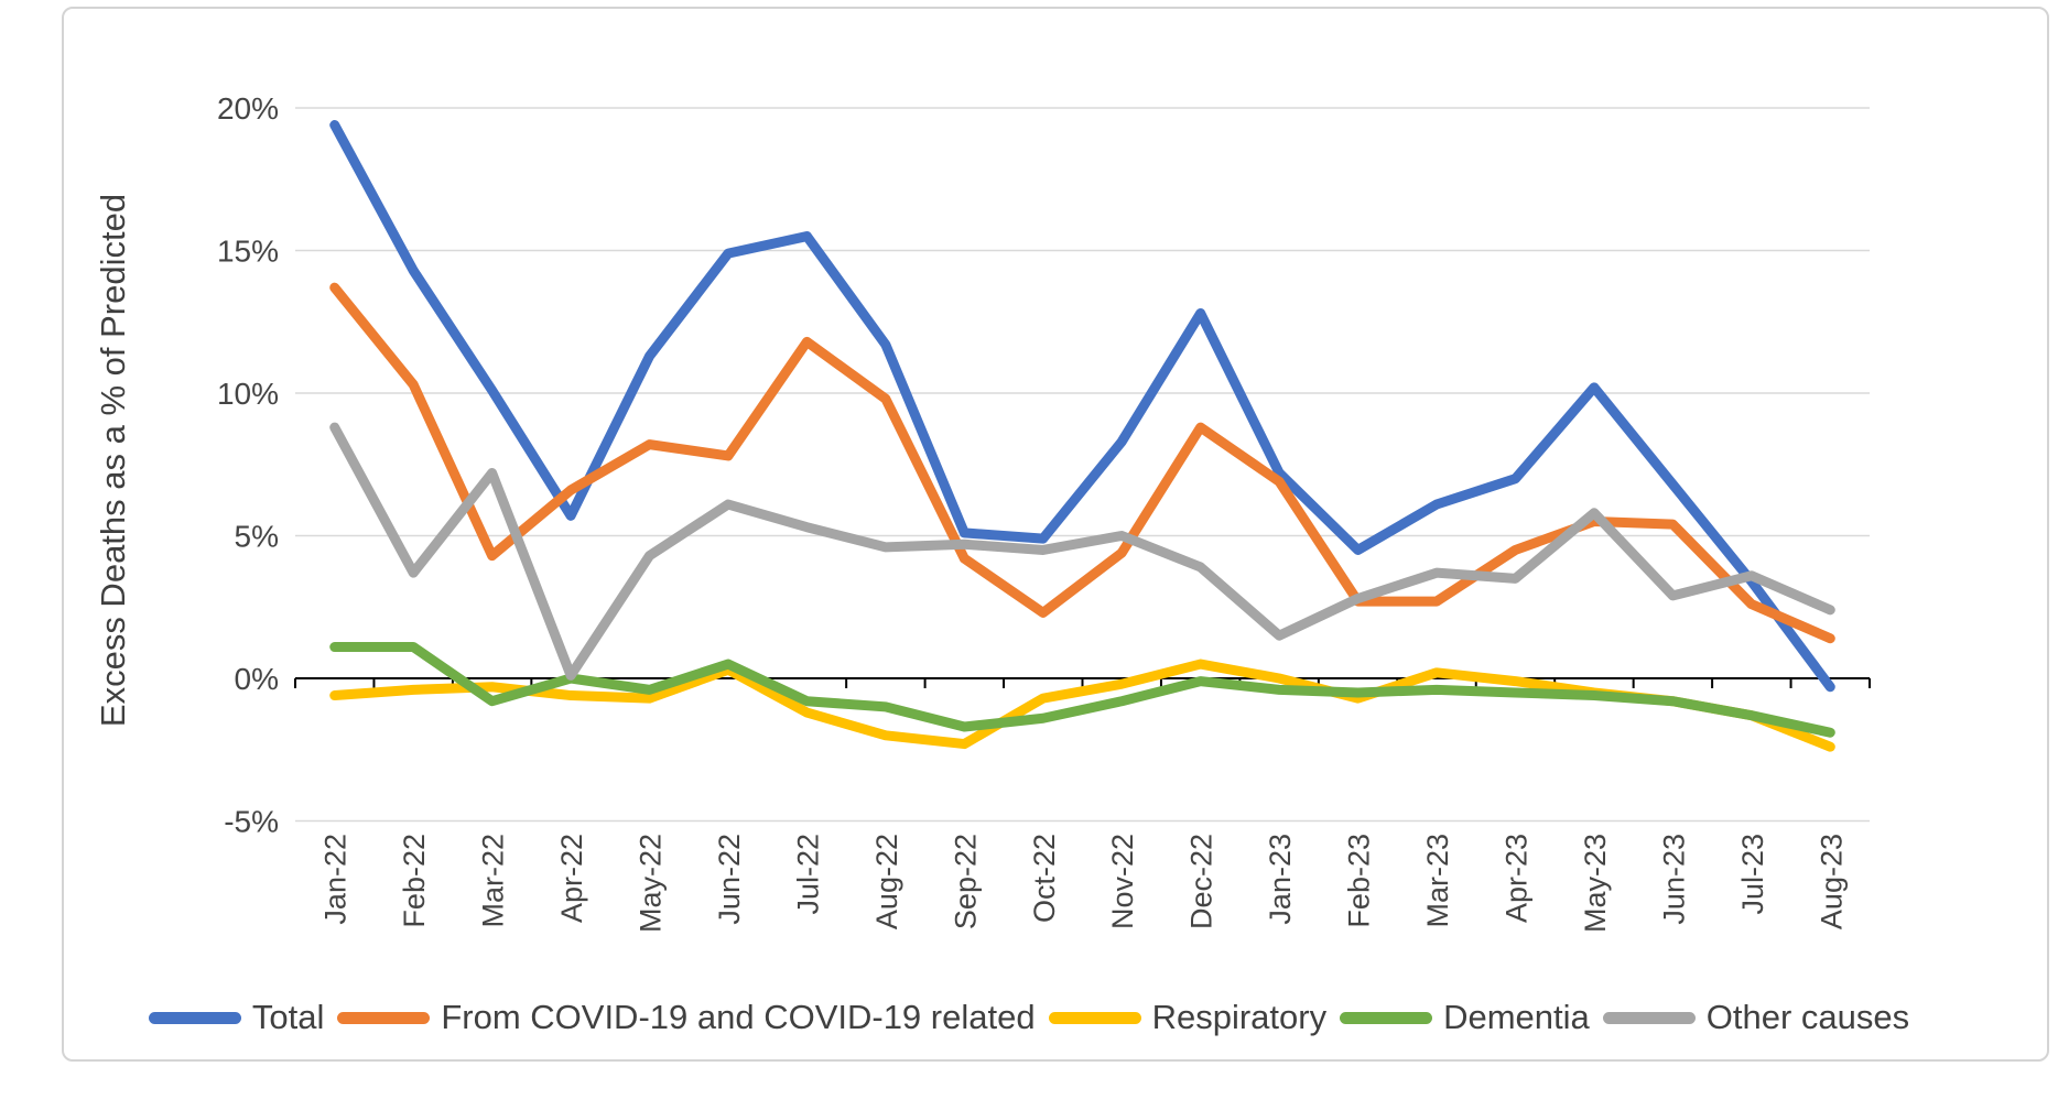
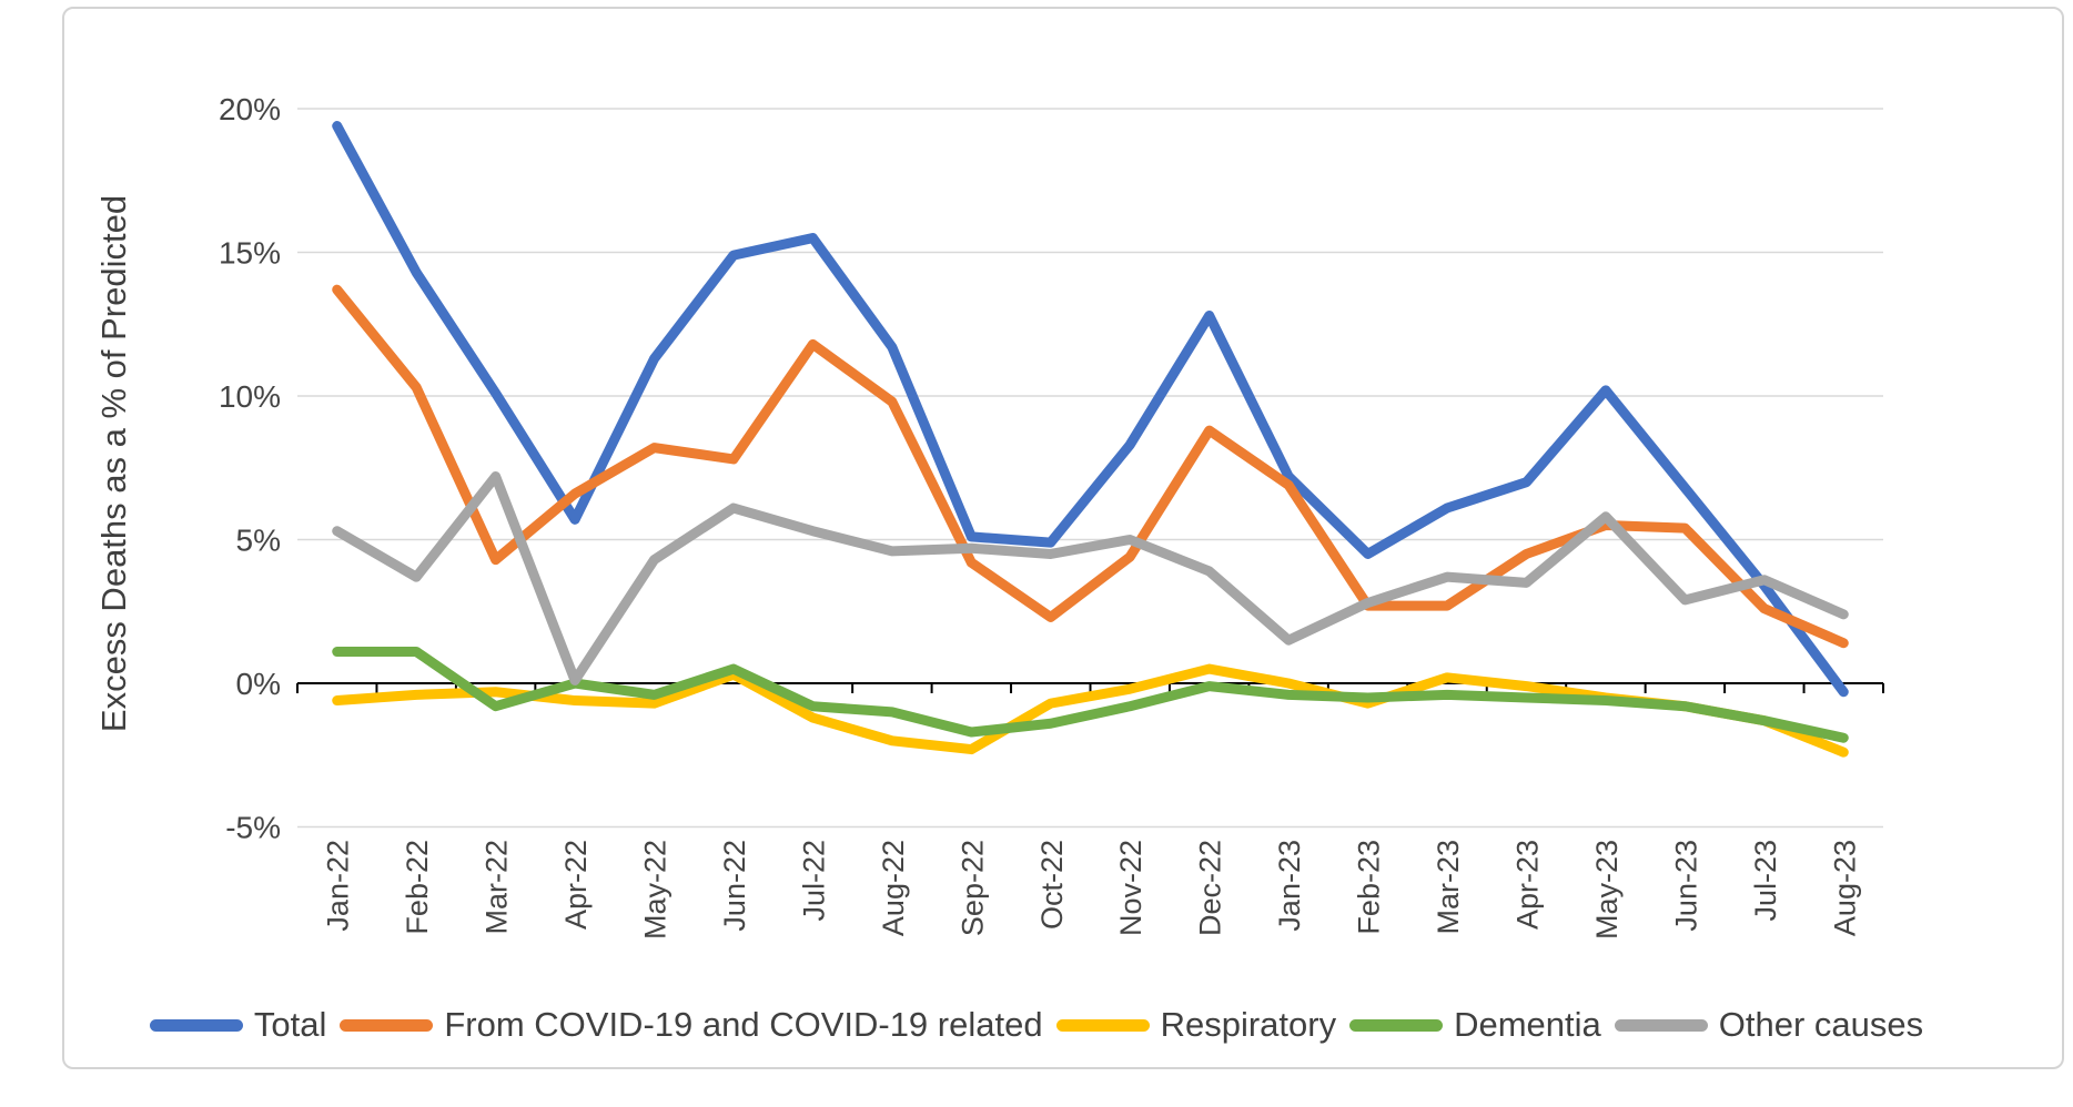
Other causes/Jan-22: 8.8% -> 5.3%
